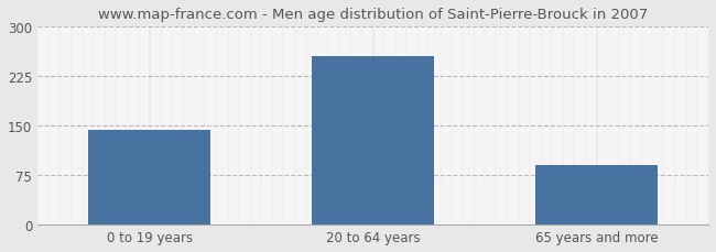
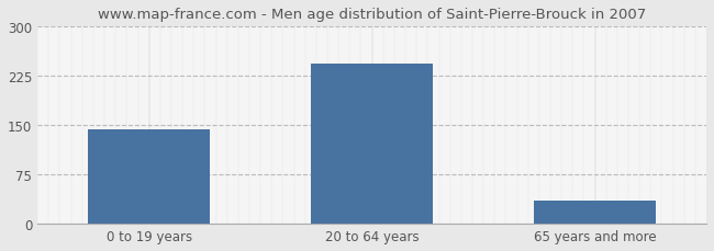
20 to 64 years: 256 -> 243
65 years and more: 90 -> 35
